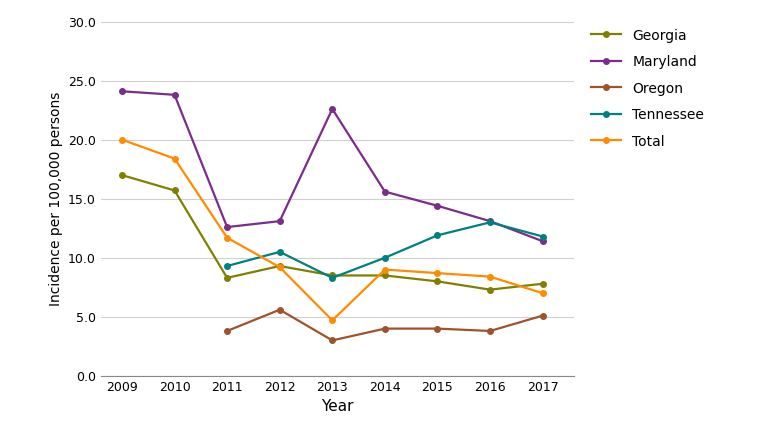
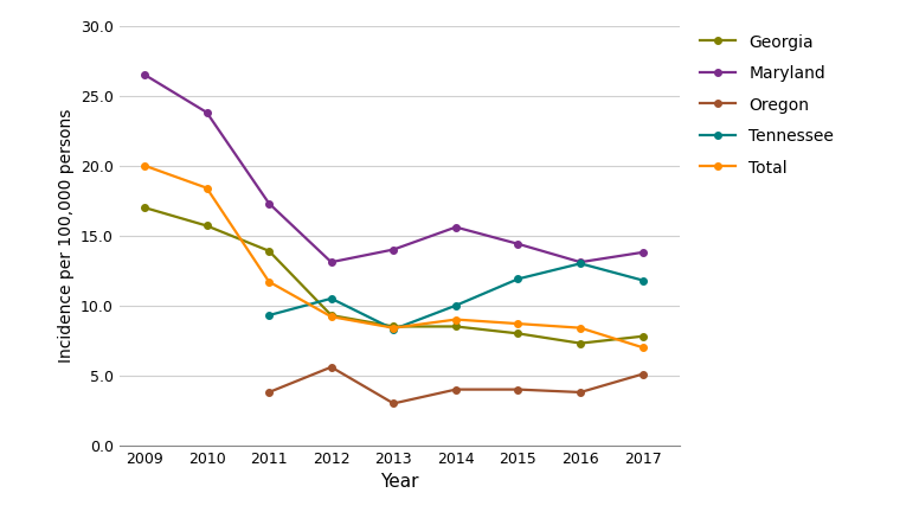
Maryland/2009: 24.1 -> 26.5
Georgia/2011: 8.3 -> 13.9
Maryland/2011: 12.6 -> 17.3
Maryland/2013: 22.6 -> 14.0
Total/2013: 4.7 -> 8.4
Maryland/2017: 11.4 -> 13.8
